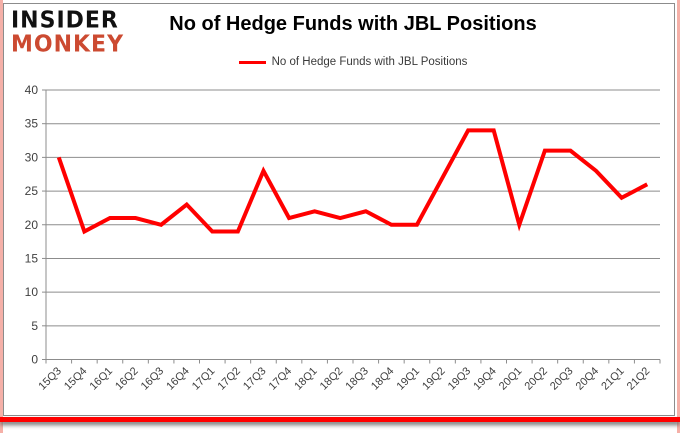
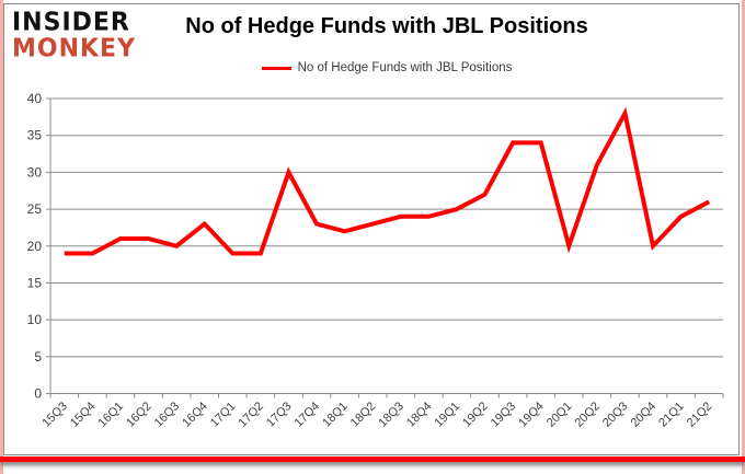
15Q3: 30 -> 19
17Q3: 28 -> 30
17Q4: 21 -> 23
18Q2: 21 -> 23
18Q3: 22 -> 24
18Q4: 20 -> 24
19Q1: 20 -> 25
20Q3: 31 -> 38
20Q4: 28 -> 20
